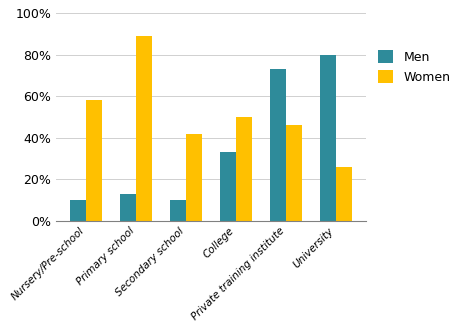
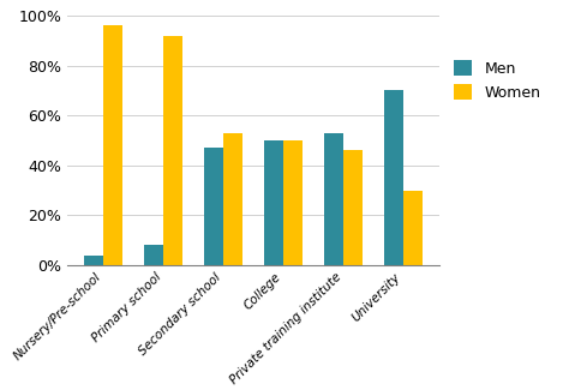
Men/Nursery/Pre-school: 10% -> 4%
Women/Nursery/Pre-school: 58% -> 96%
Men/Primary school: 13% -> 8%
Women/Primary school: 89% -> 92%
Men/Secondary school: 10% -> 47%
Women/Secondary school: 42% -> 53%
Men/College: 33% -> 50%
Men/Private training institute: 73% -> 53%
Men/University: 80% -> 70%
Women/University: 26% -> 30%
